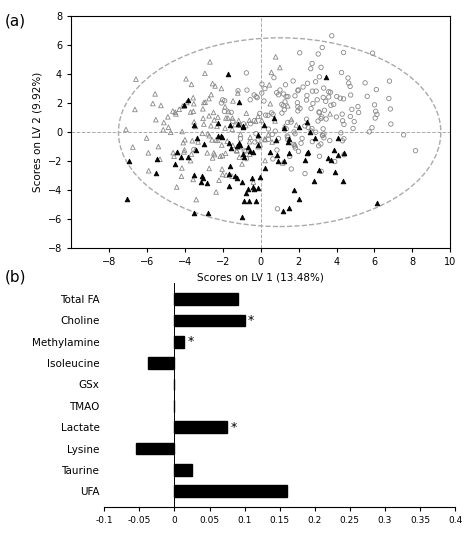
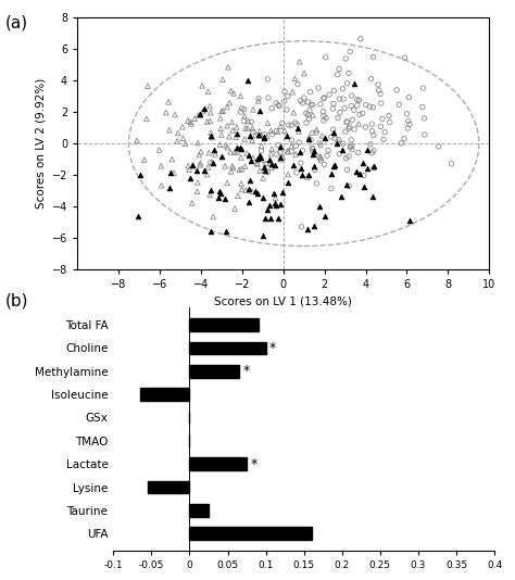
Methylamine: 0.014 -> 0.065
Isoleucine: -0.038 -> -0.065
